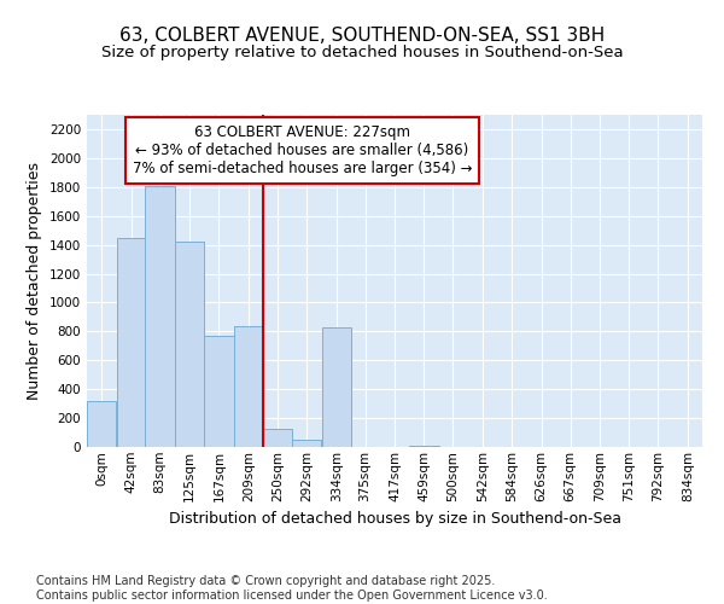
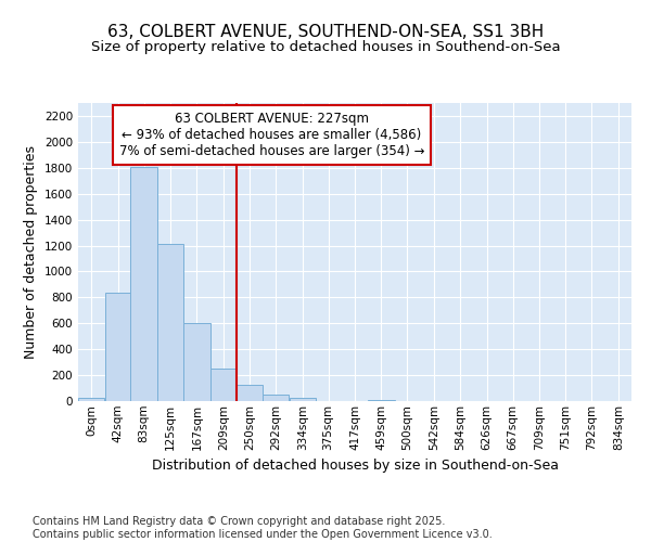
0sqm: 320 -> 20
42sqm: 1450 -> 840
125sqm: 1420 -> 1210
167sqm: 770 -> 600
209sqm: 840 -> 260
334sqm: 830 -> 20
